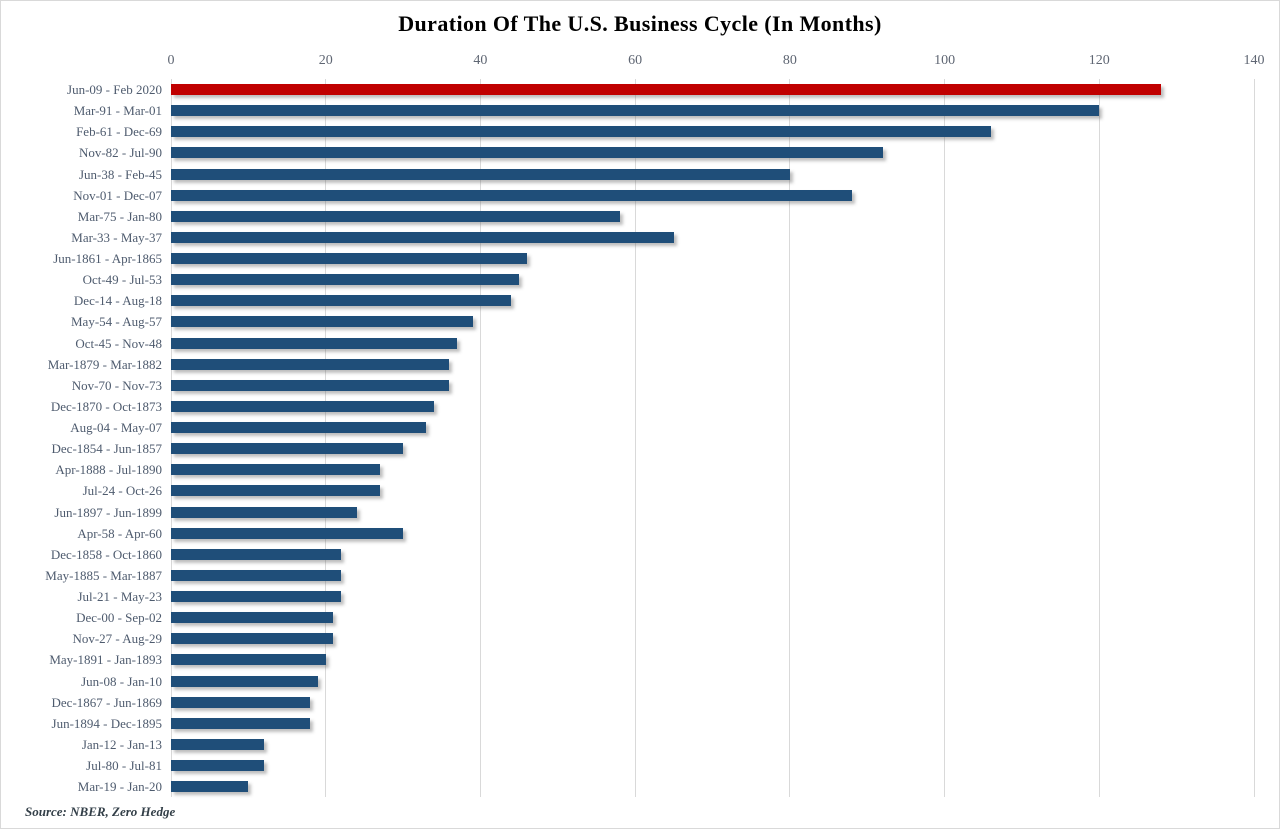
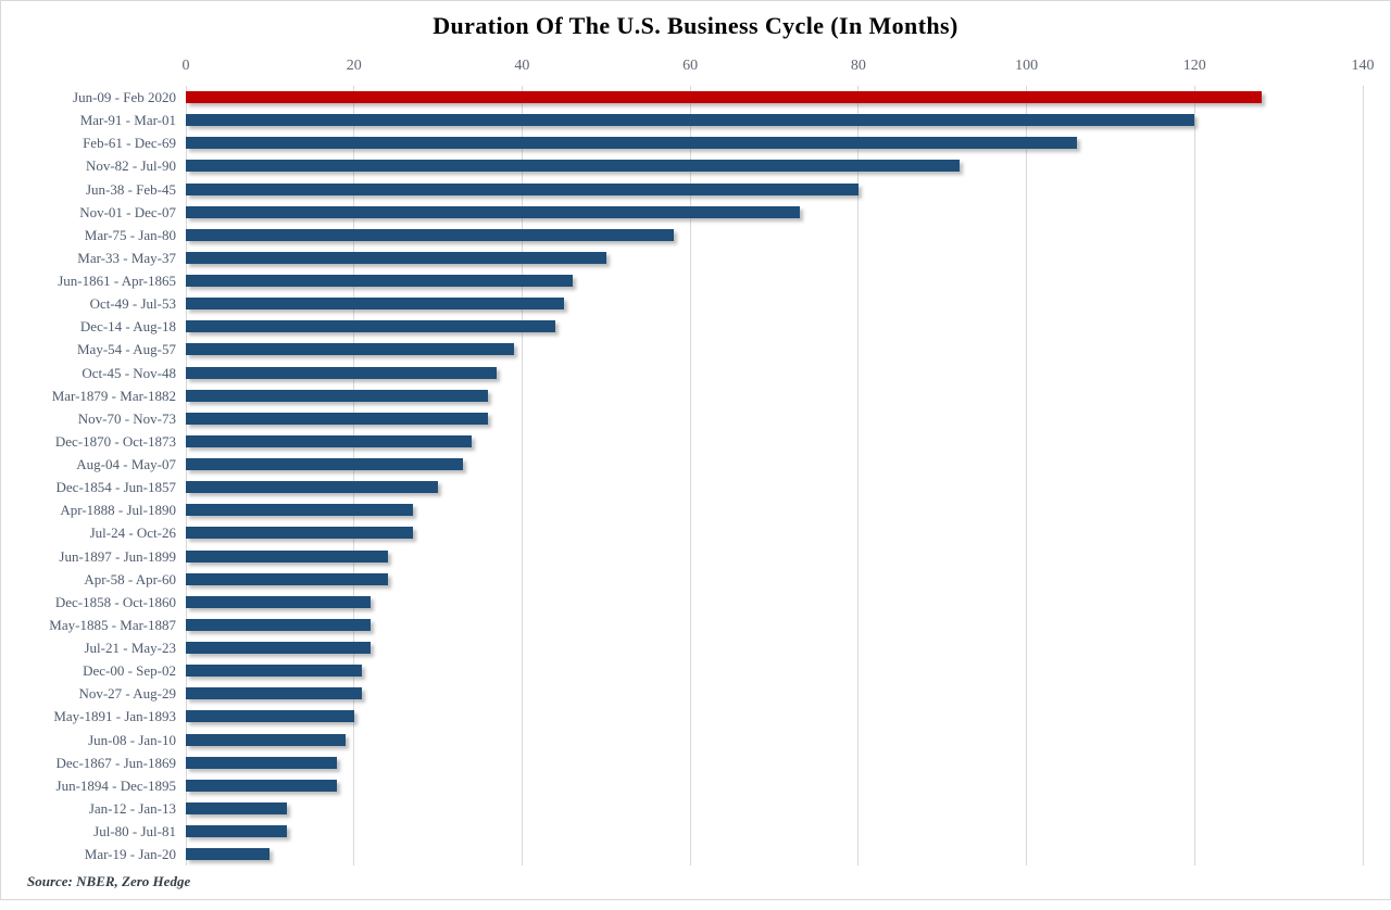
Nov-01 - Dec-07: 88 -> 73
Mar-33 - May-37: 65 -> 50
Apr-58 - Apr-60: 30 -> 24
